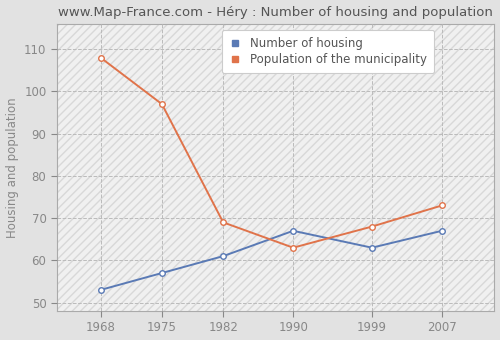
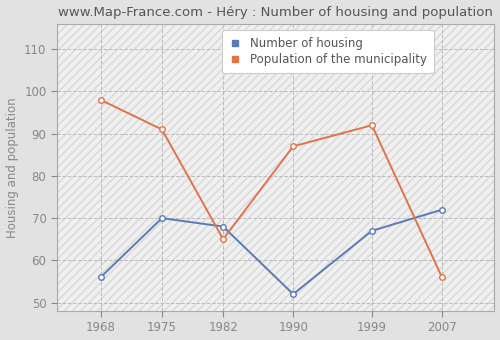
Number of housing/1968: 53 -> 56
Population of the municipality/1968: 108 -> 98
Number of housing/1975: 57 -> 70
Population of the municipality/1975: 97 -> 91
Number of housing/1982: 61 -> 68
Population of the municipality/1982: 69 -> 65
Number of housing/1990: 67 -> 52
Population of the municipality/1990: 63 -> 87
Number of housing/1999: 63 -> 67
Population of the municipality/1999: 68 -> 92
Number of housing/2007: 67 -> 72
Population of the municipality/2007: 73 -> 56
